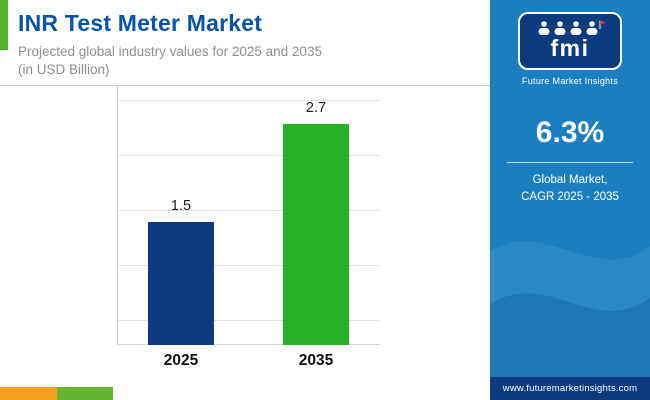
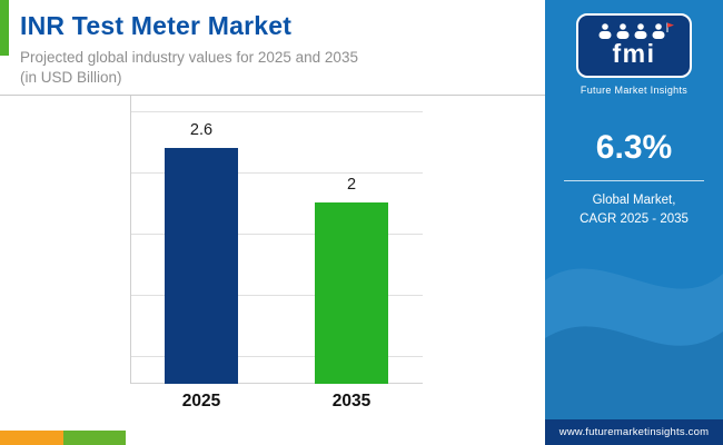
2025: 1.5 -> 2.6
2035: 2.7 -> 2
